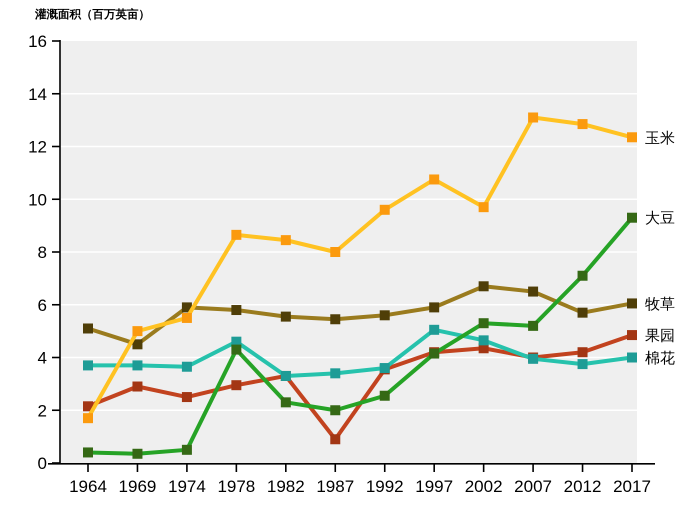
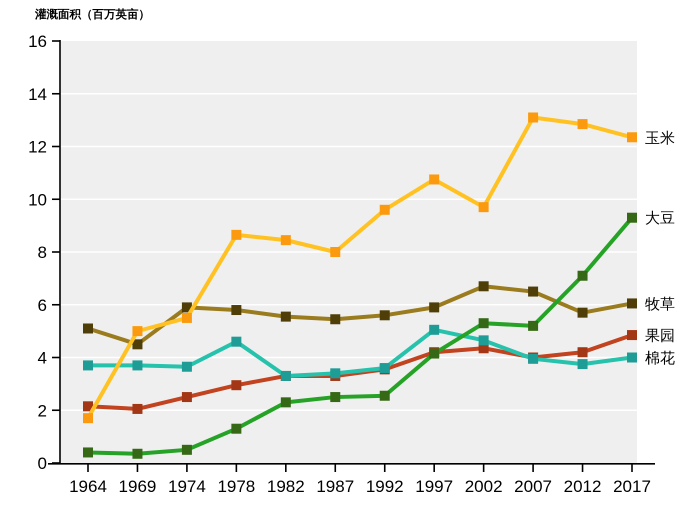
果园/1969: 2.9 -> 2.0
大豆/1978: 4.3 -> 1.3
大豆/1987: 2.0 -> 2.5
果园/1987: 0.9 -> 3.3
